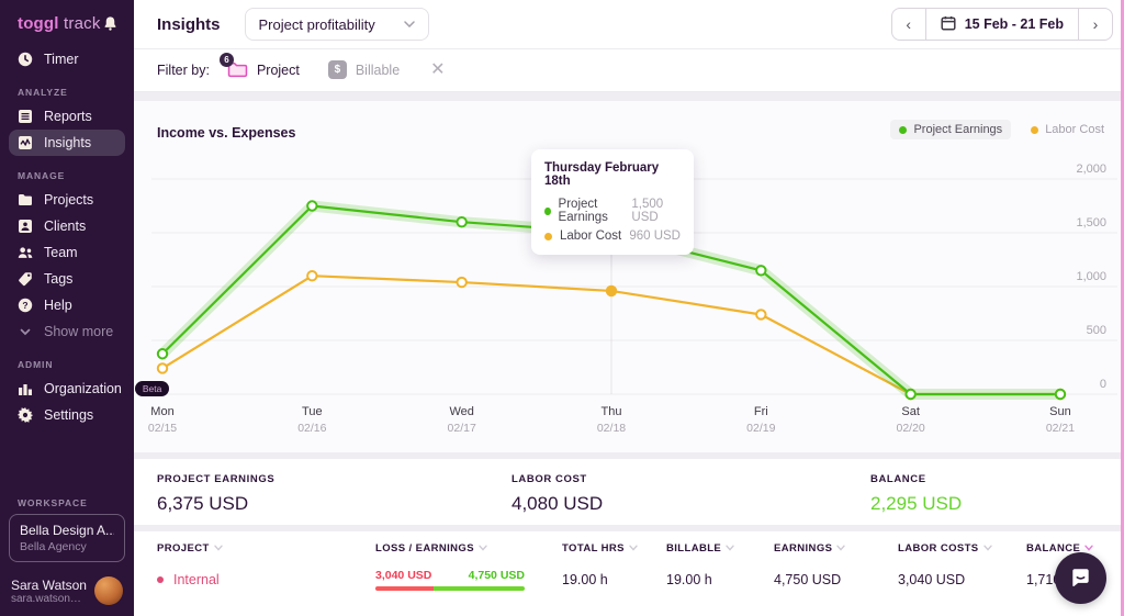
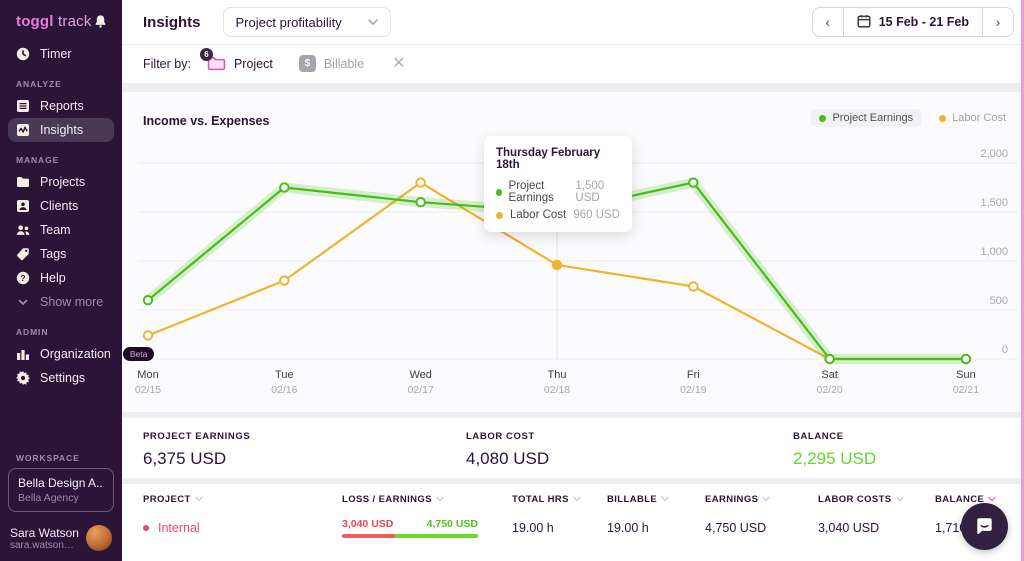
Project Earnings/Mon: 400 -> 600
Labor Cost/Tue: 1100 -> 800
Labor Cost/Wed: 1000 -> 1800
Project Earnings/Fri: 1200 -> 1800
